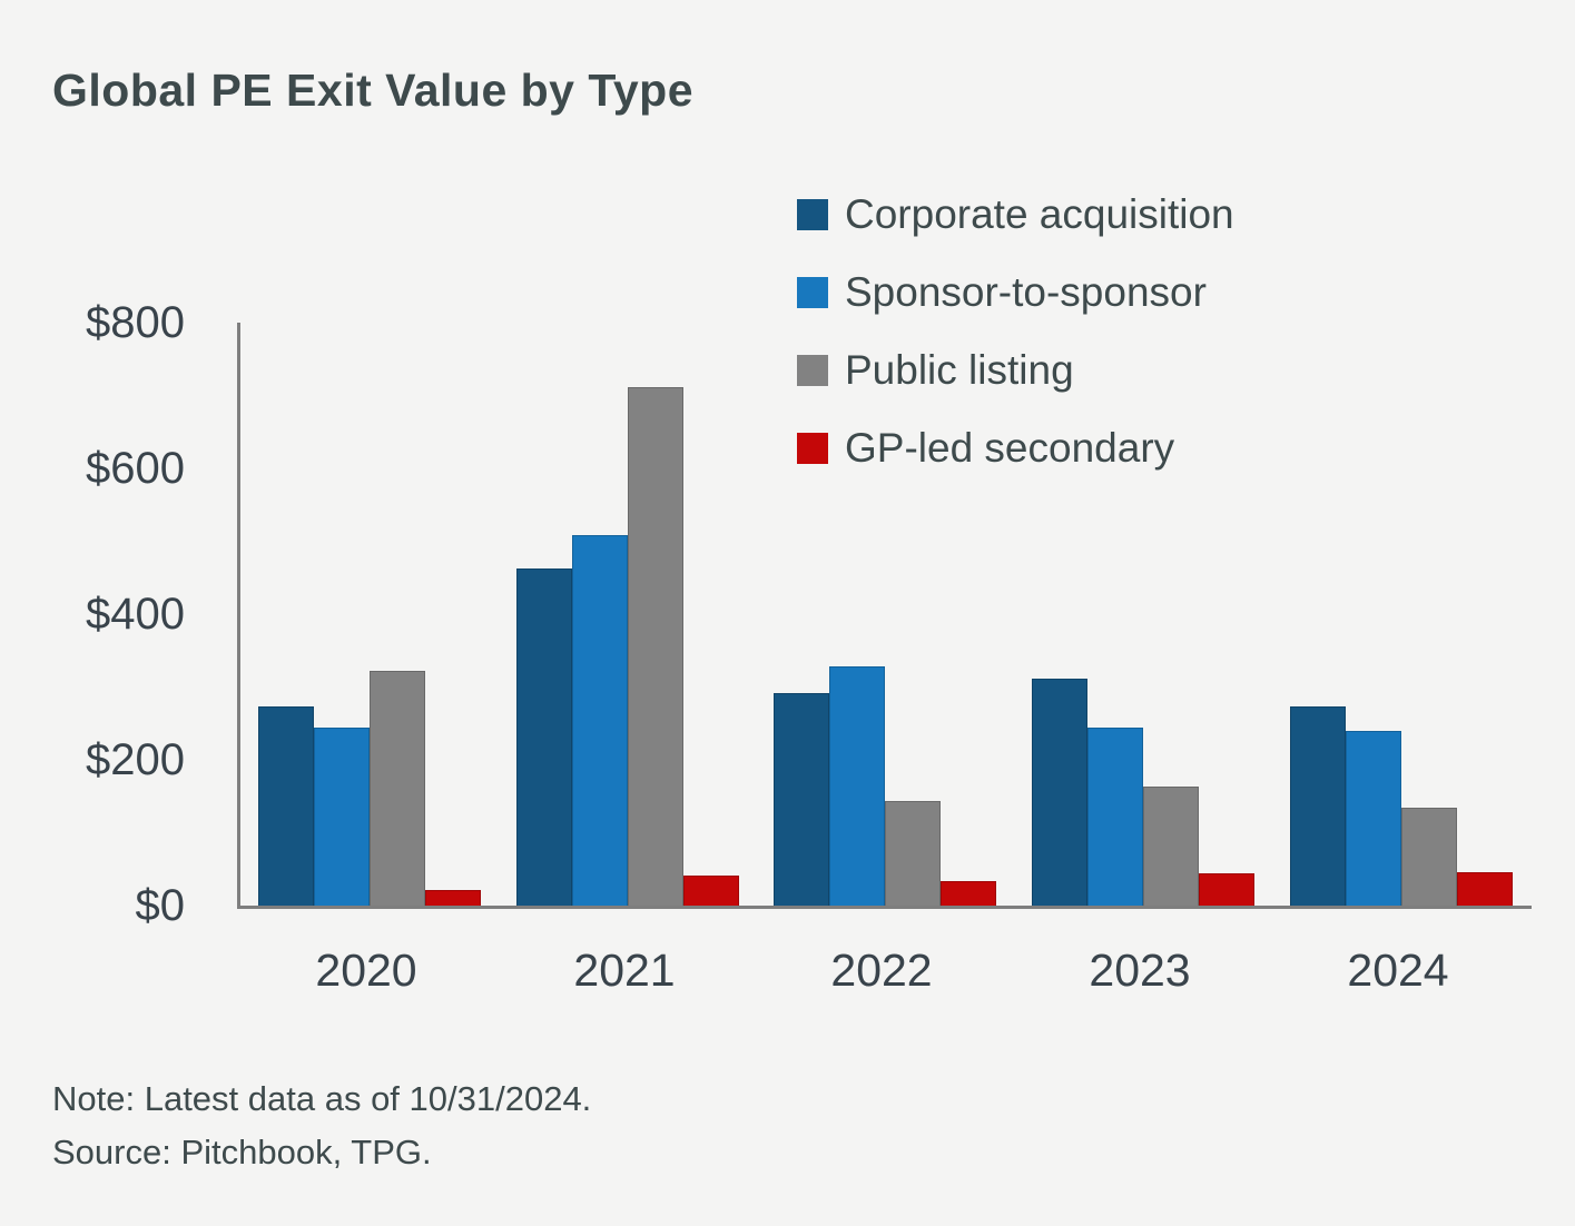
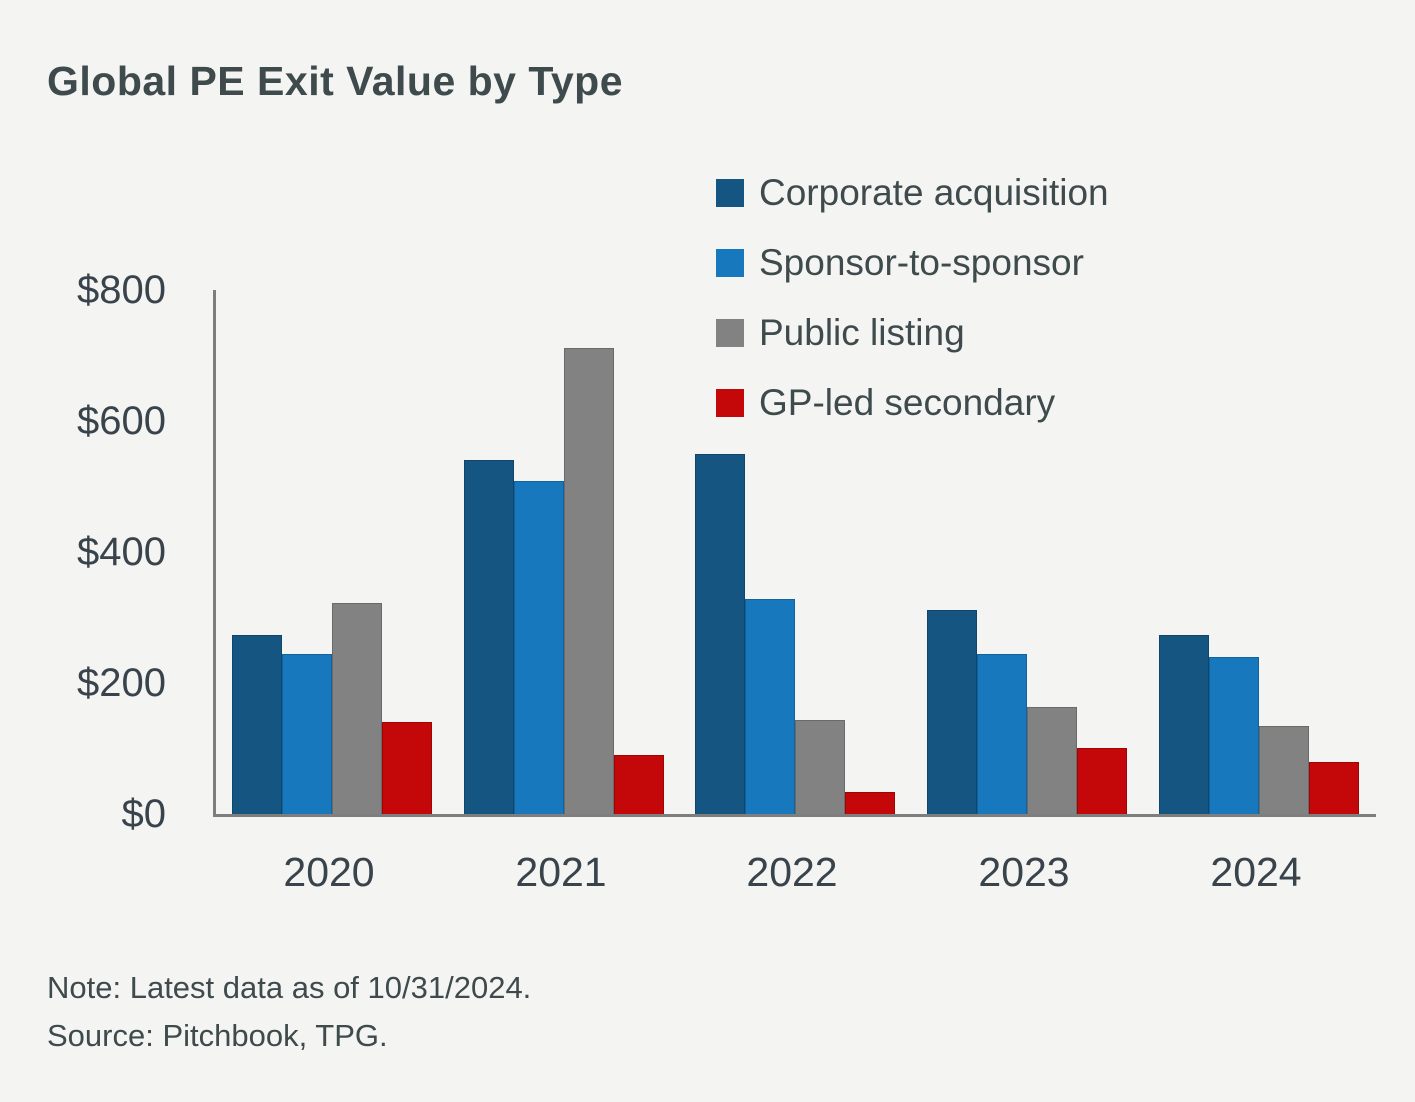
GP-led secondary/2020: $20 -> $140
Corporate acquisition/2021: $460 -> $540
GP-led secondary/2021: $40 -> $90
Corporate acquisition/2022: $290 -> $550
GP-led secondary/2023: $40 -> $100
GP-led secondary/2024: $50 -> $80
